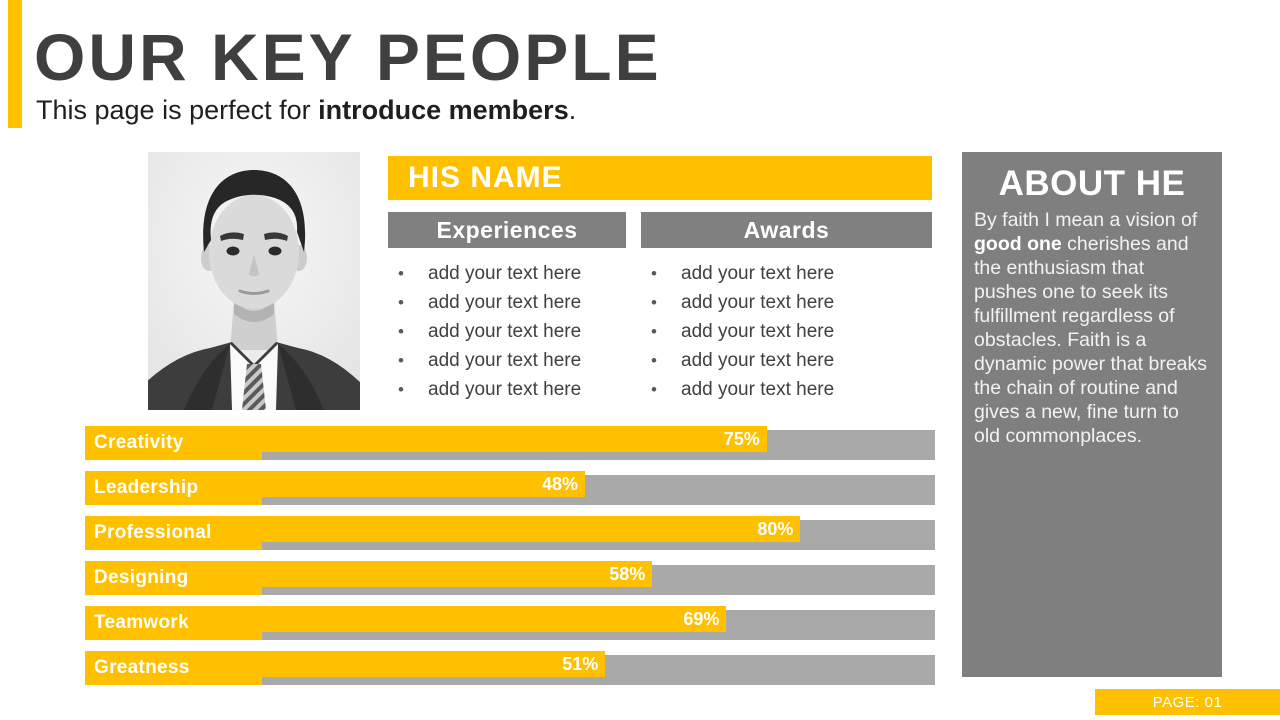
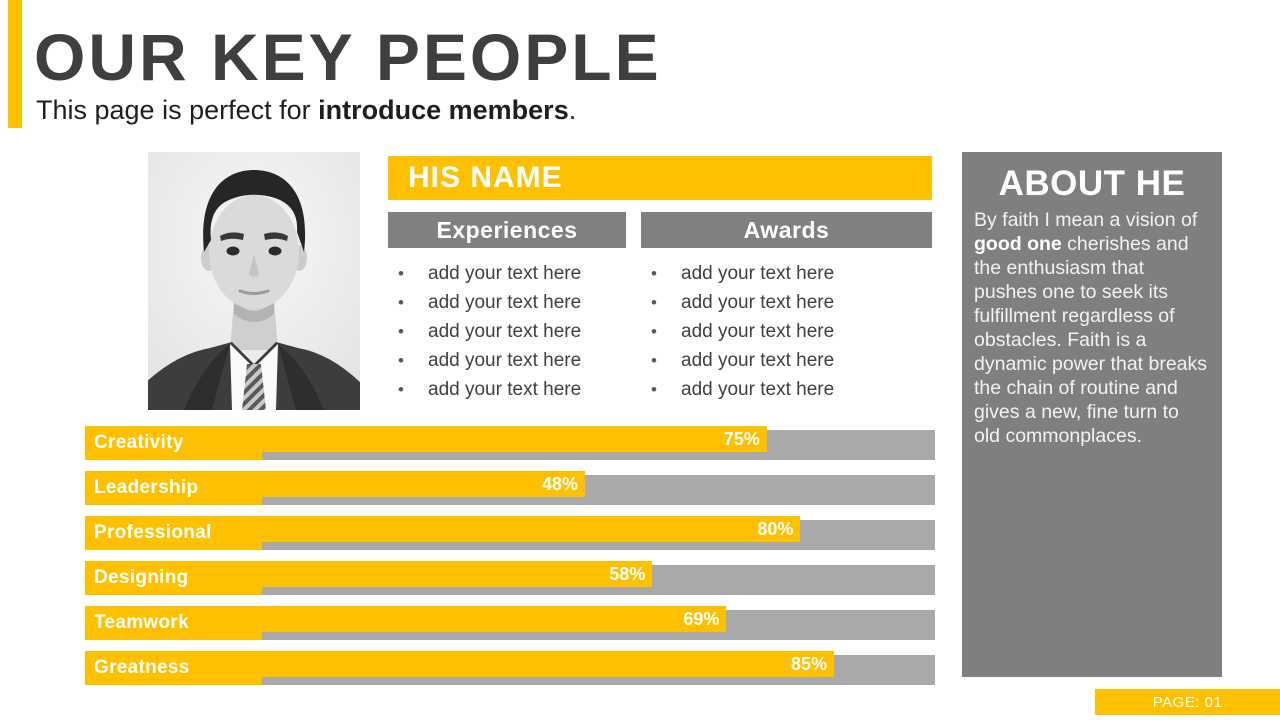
Greatness: 51% -> 85%
